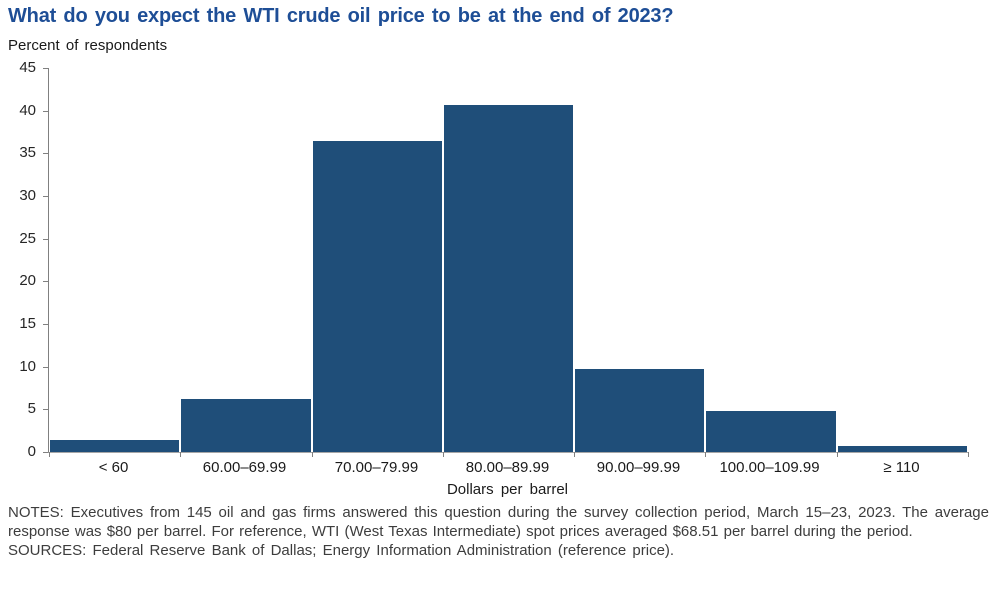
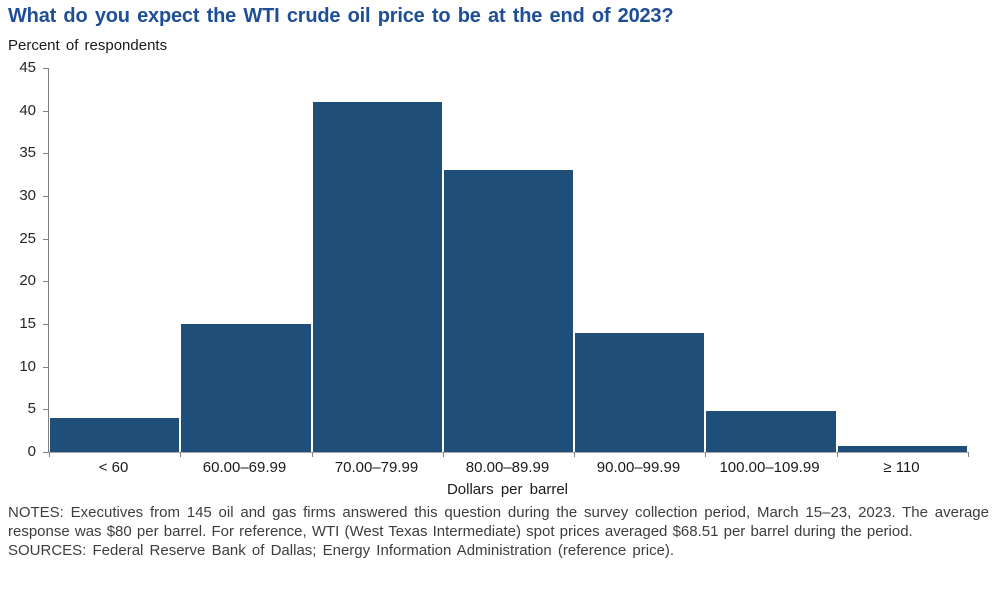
< 60: 1 -> 4
60.00–69.99: 6 -> 15
70.00–79.99: 36 -> 41
80.00–89.99: 41 -> 33
90.00–99.99: 10 -> 14
